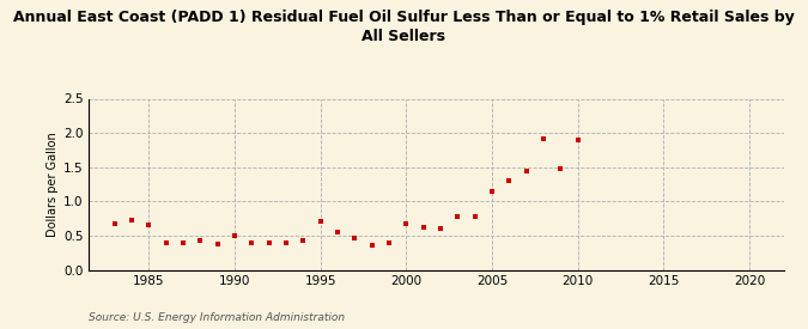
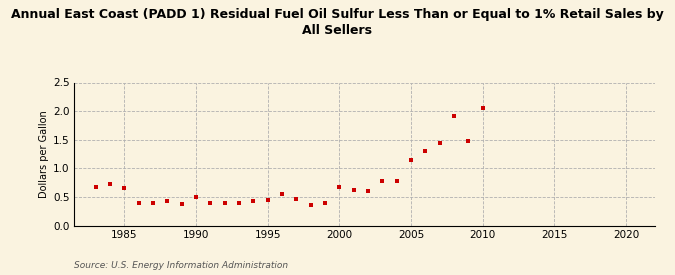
1995: 0.70 -> 0.45
2010: 1.90 -> 2.05
